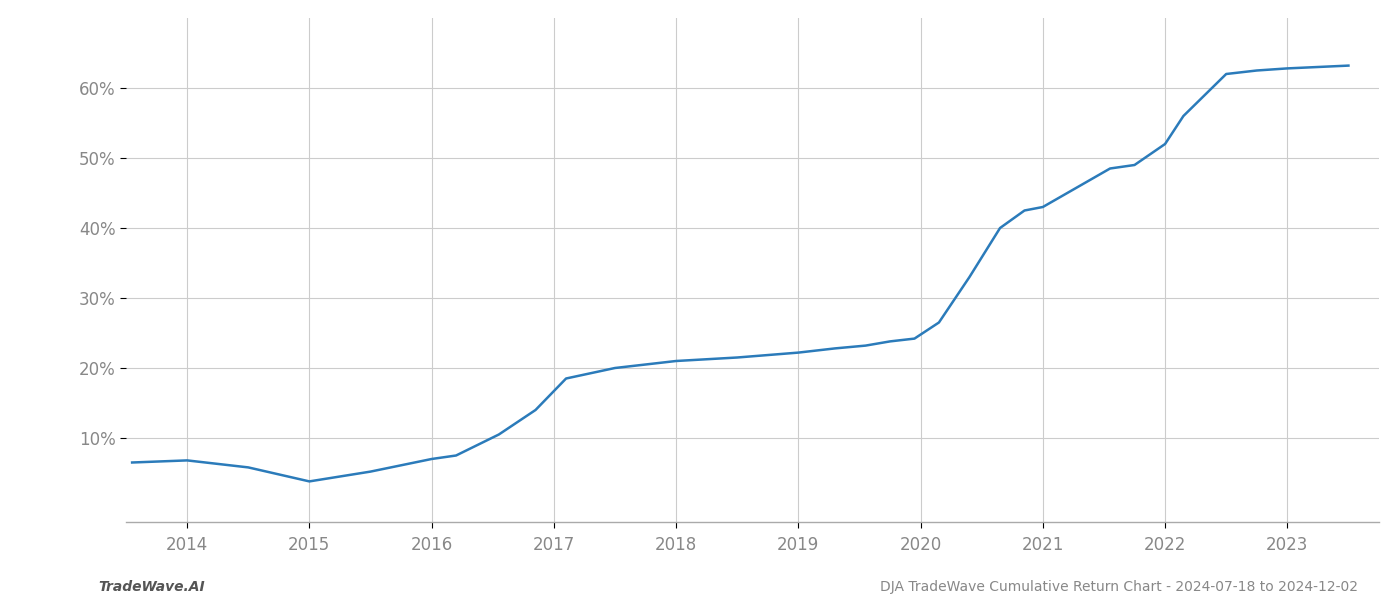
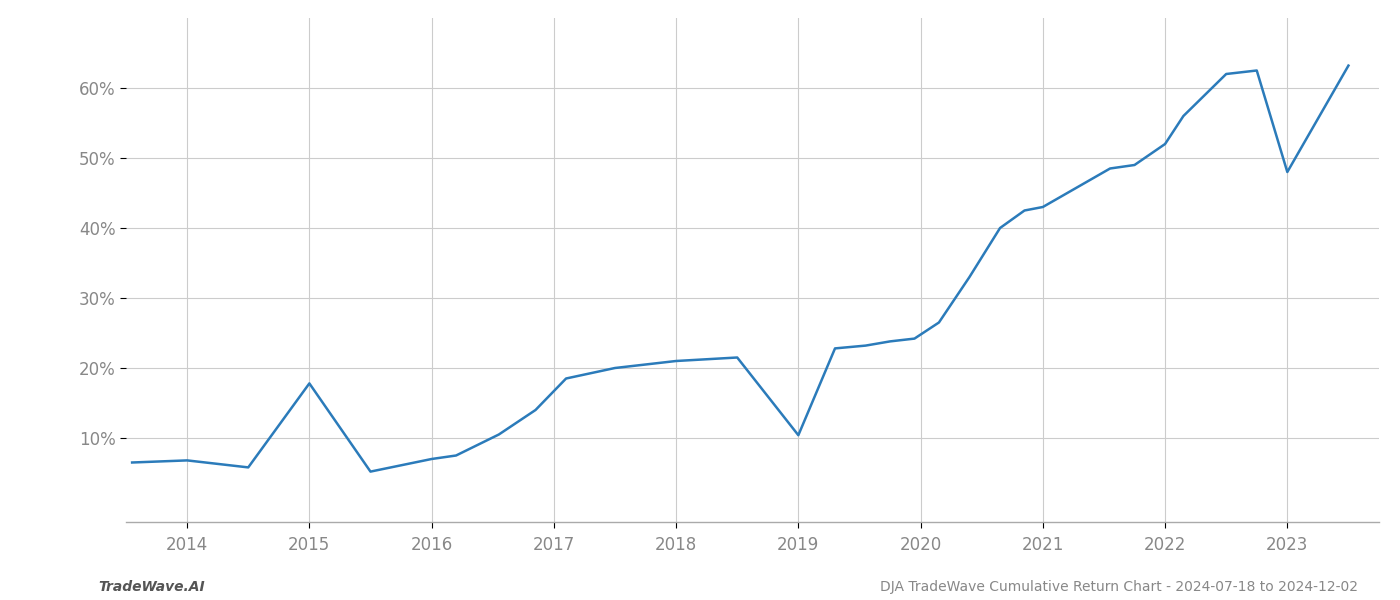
2015: 3.8% -> 17.8%
2019: 22.2% -> 10.4%
2023: 62.8% -> 48.0%
